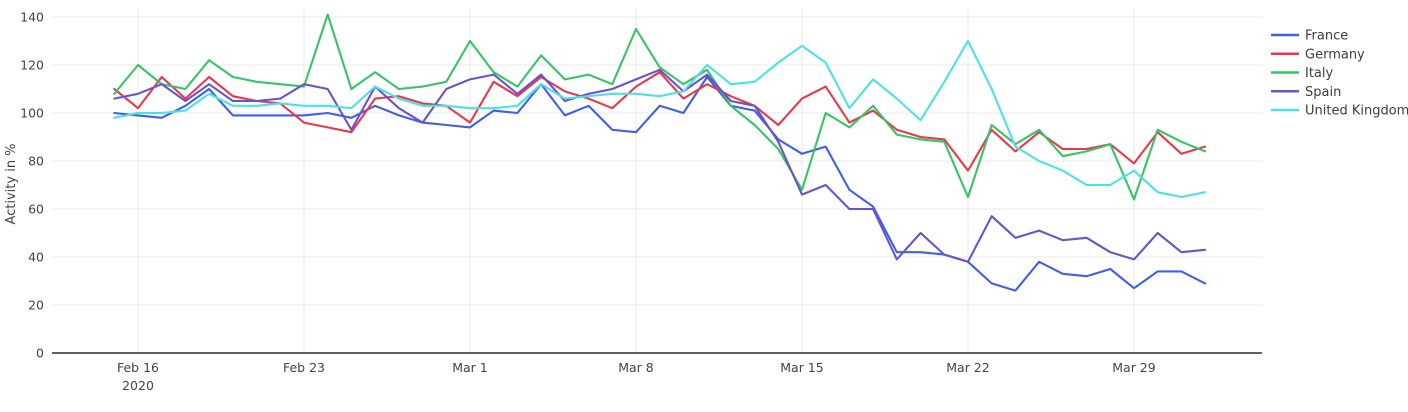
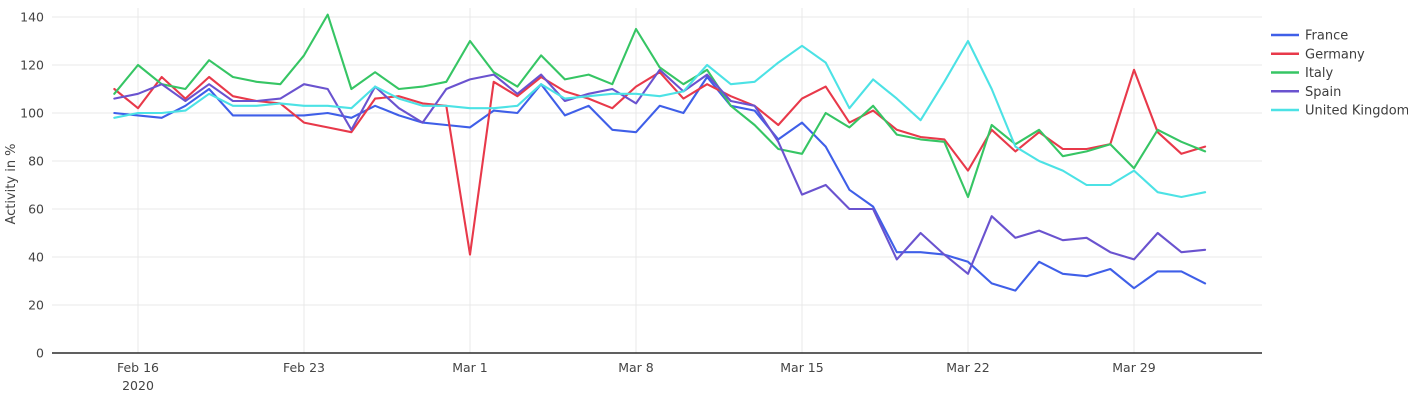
Italy/Feb 23: 111 -> 124
Germany/Mar 1: 96 -> 41
Spain/Mar 8: 114 -> 104
France/Mar 15: 83 -> 96
Italy/Mar 15: 68 -> 83
Spain/Mar 22: 38 -> 33
Germany/Mar 29: 79 -> 118
Italy/Mar 29: 64 -> 77
